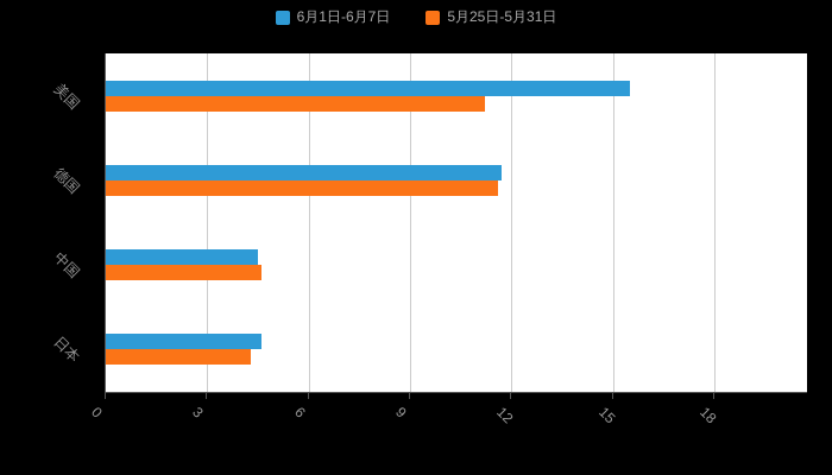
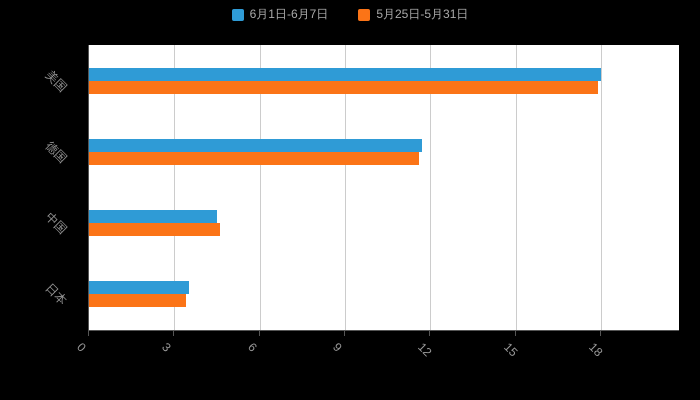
6月1日-6月7日/美国: 15.5 -> 18.0
5月25日-5月31日/美国: 11.2 -> 17.9
6月1日-6月7日/日本: 4.6 -> 3.5
5月25日-5月31日/日本: 4.3 -> 3.4
